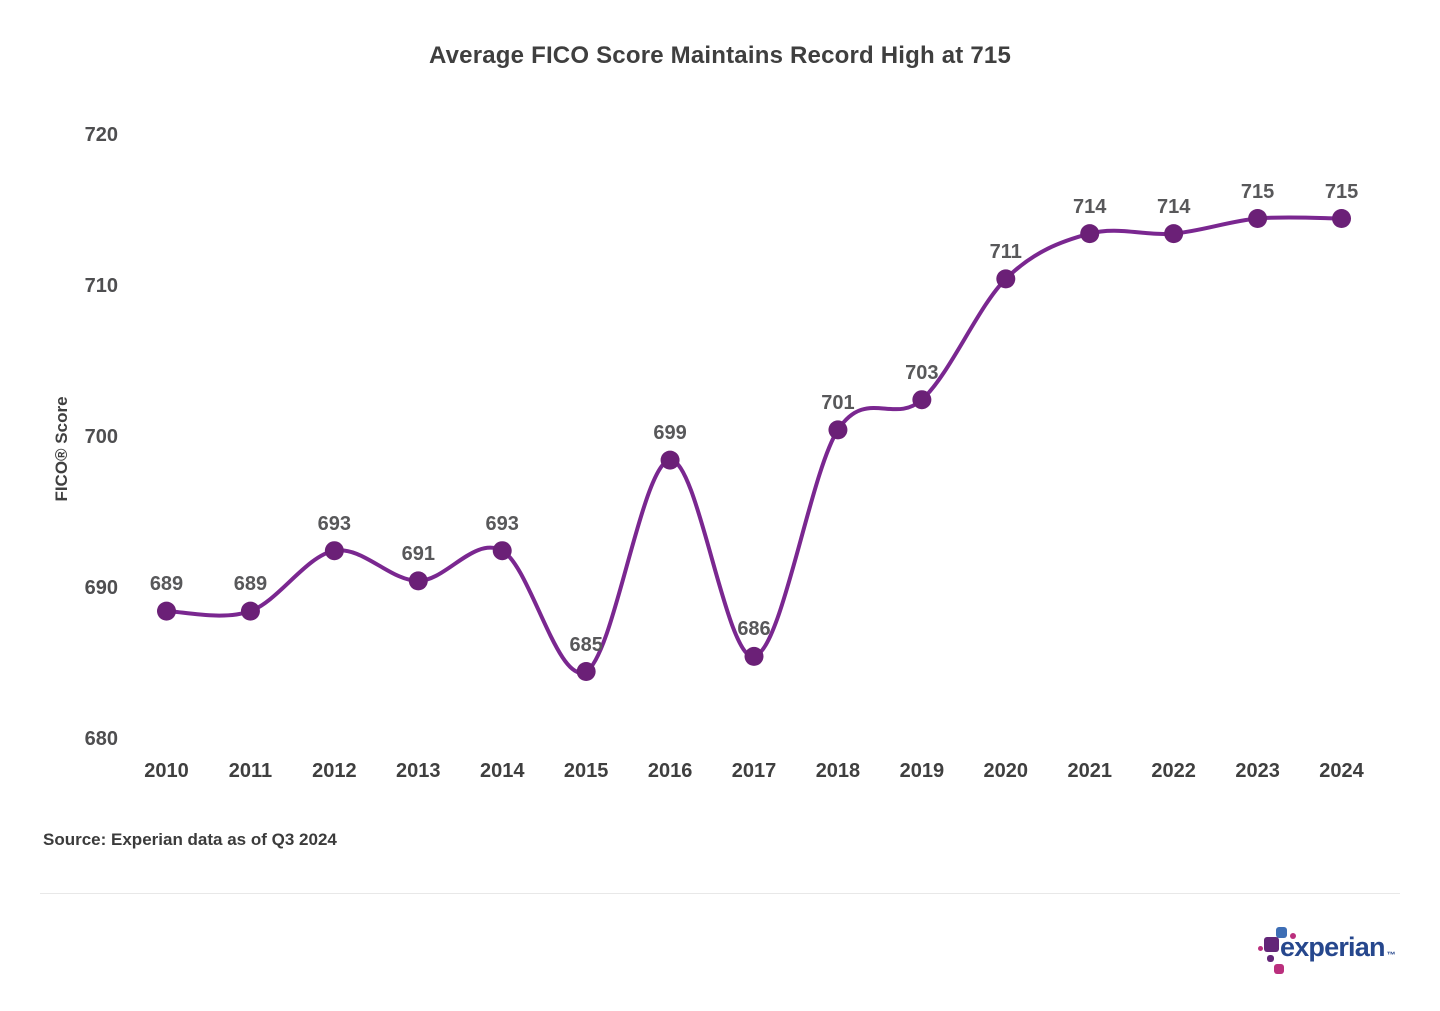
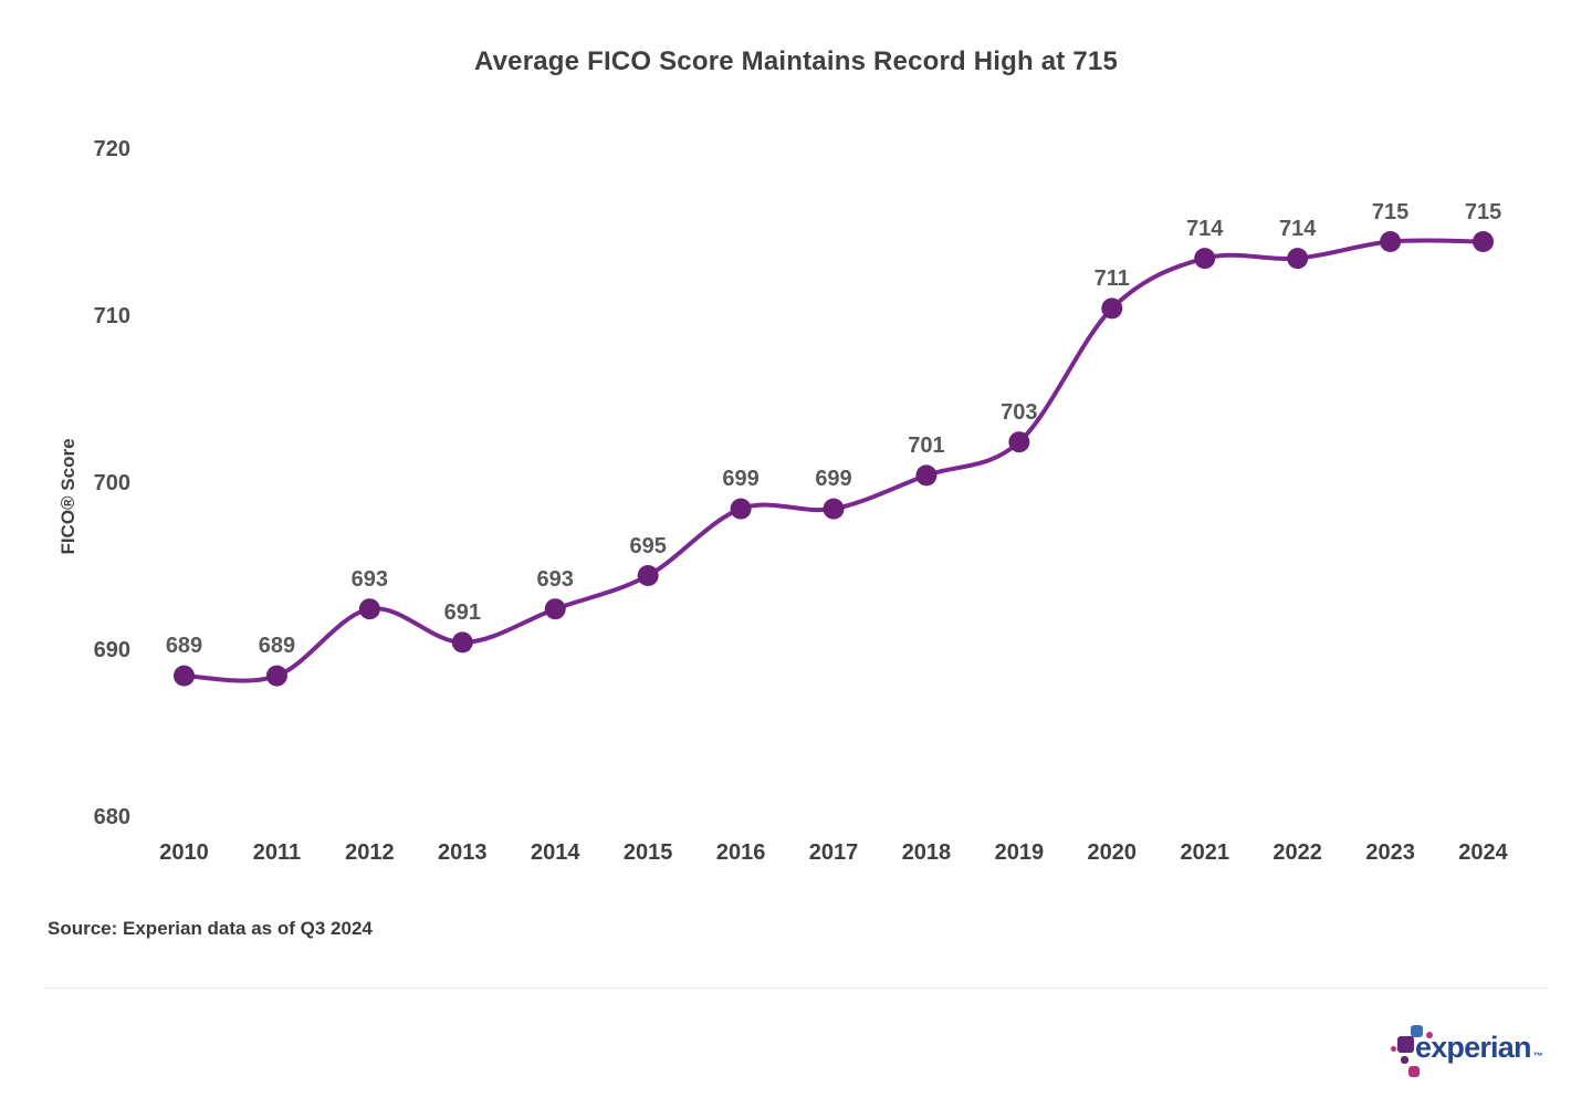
2015: 685 -> 695
2017: 686 -> 699
